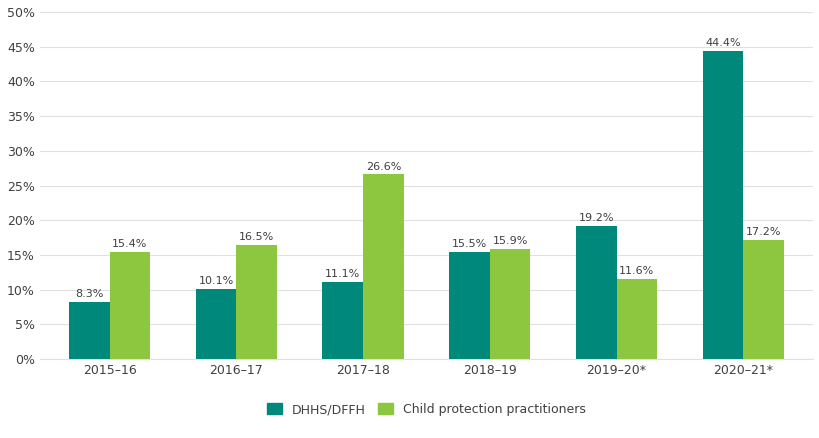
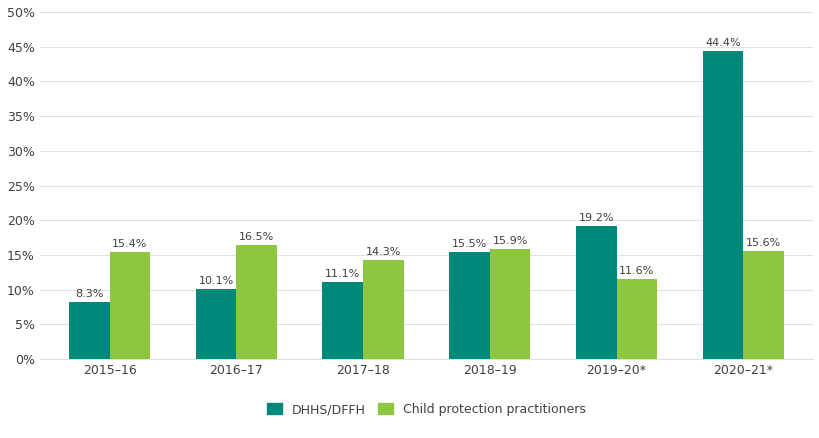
Child protection practitioners/2017–18: 26.6% -> 14.3%
Child protection practitioners/2020–21*: 17.2% -> 15.6%
